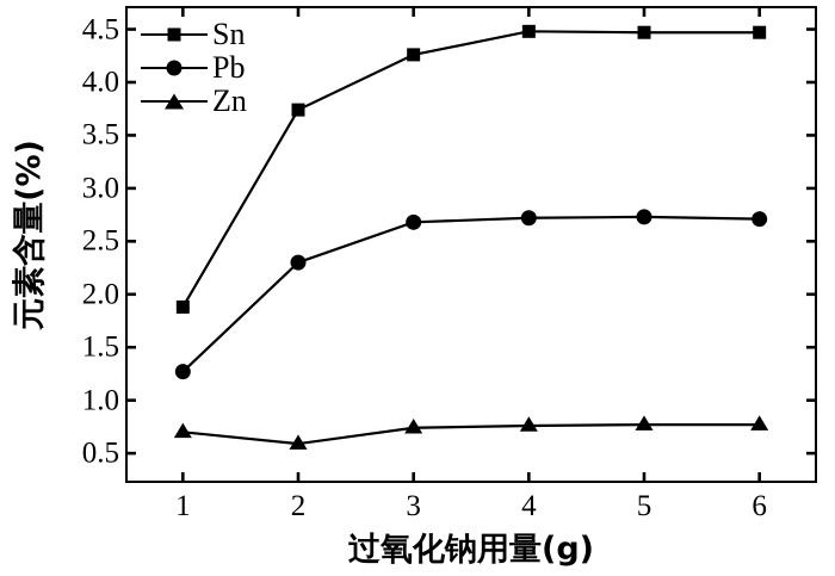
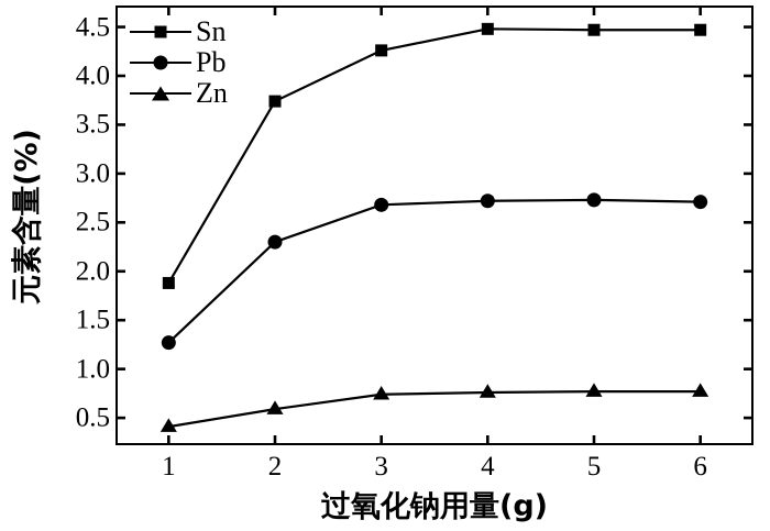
Zn/1: 0.7 -> 0.4
